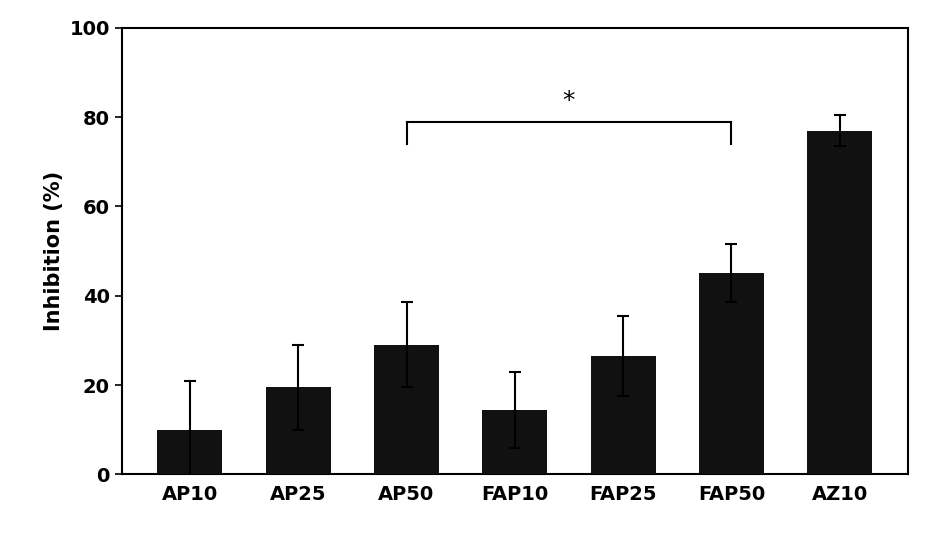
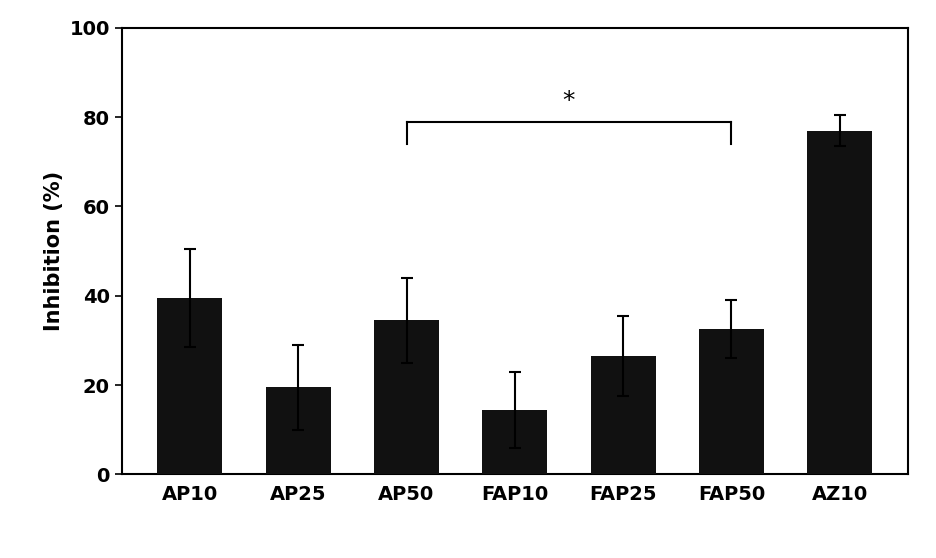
AP10: 10.0 -> 39.5
AP50: 29.0 -> 34.5
FAP50: 45.0 -> 32.5
